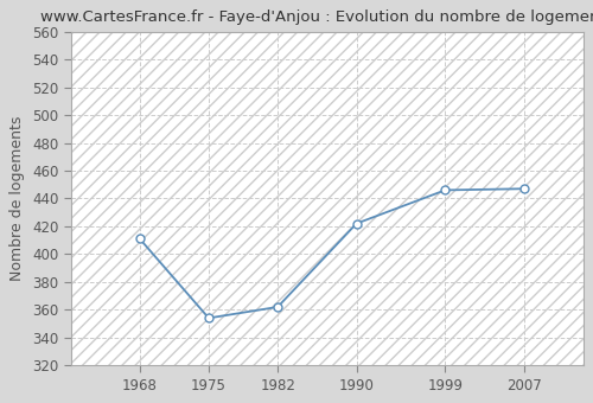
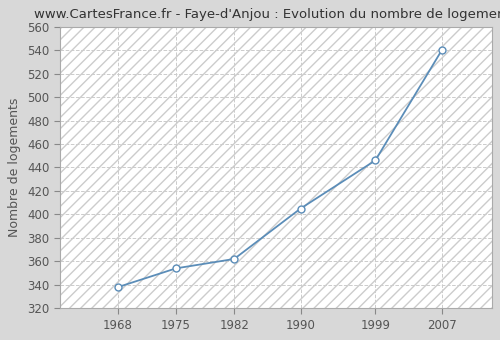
1968: 411 -> 338
1990: 422 -> 405
2007: 447 -> 540
